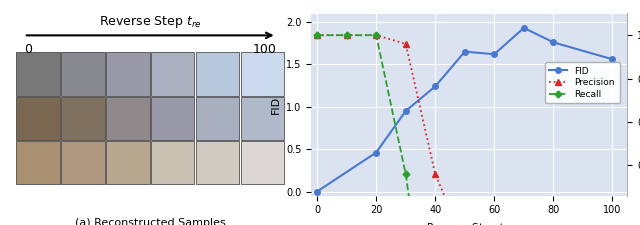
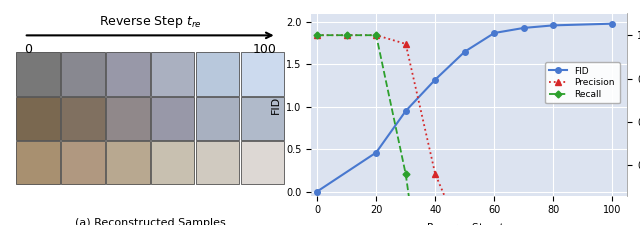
FID/40: 1.24 -> 1.32
FID/60: 1.62 -> 1.87
FID/80: 1.76 -> 1.96
FID/100: 1.56 -> 1.98
